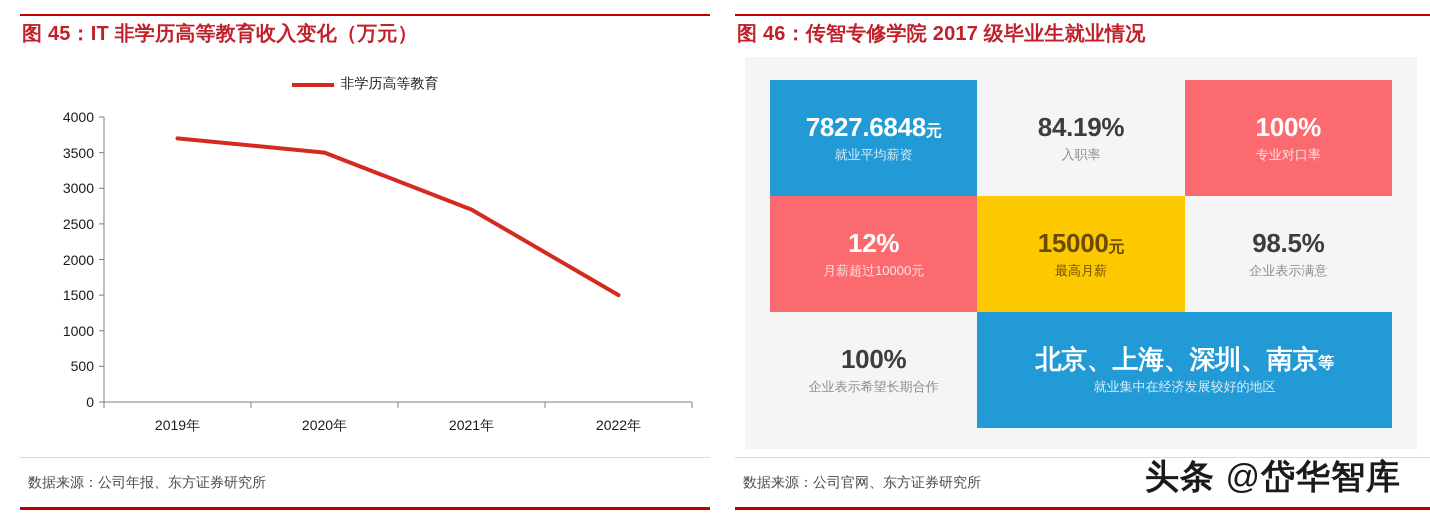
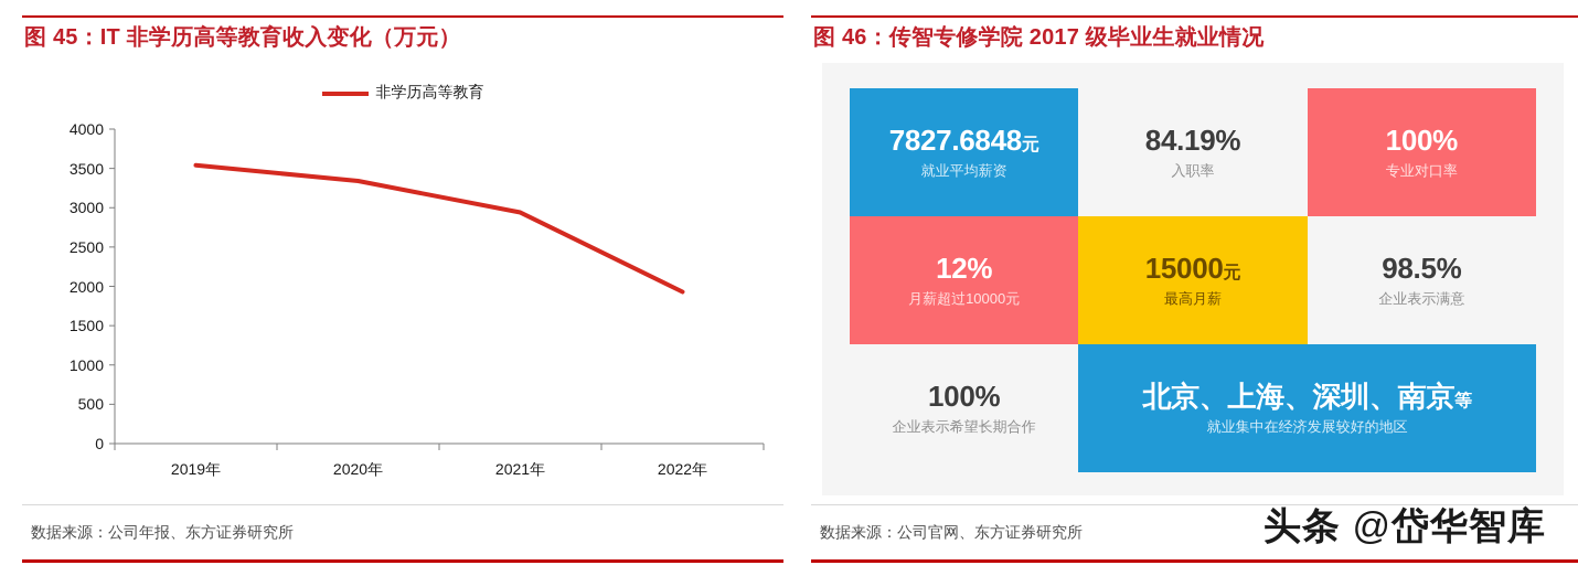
2019年: 3700 -> 3500
2020年: 3500 -> 3300
2021年: 2700 -> 2900
2022年: 1500 -> 1900
